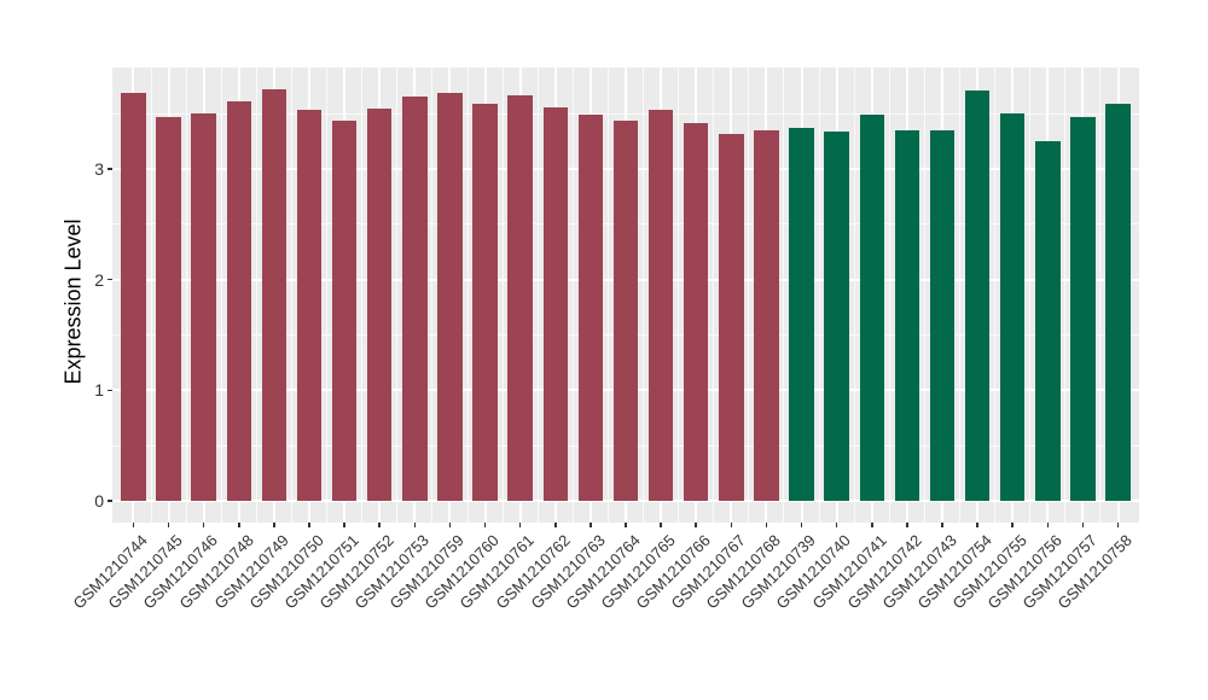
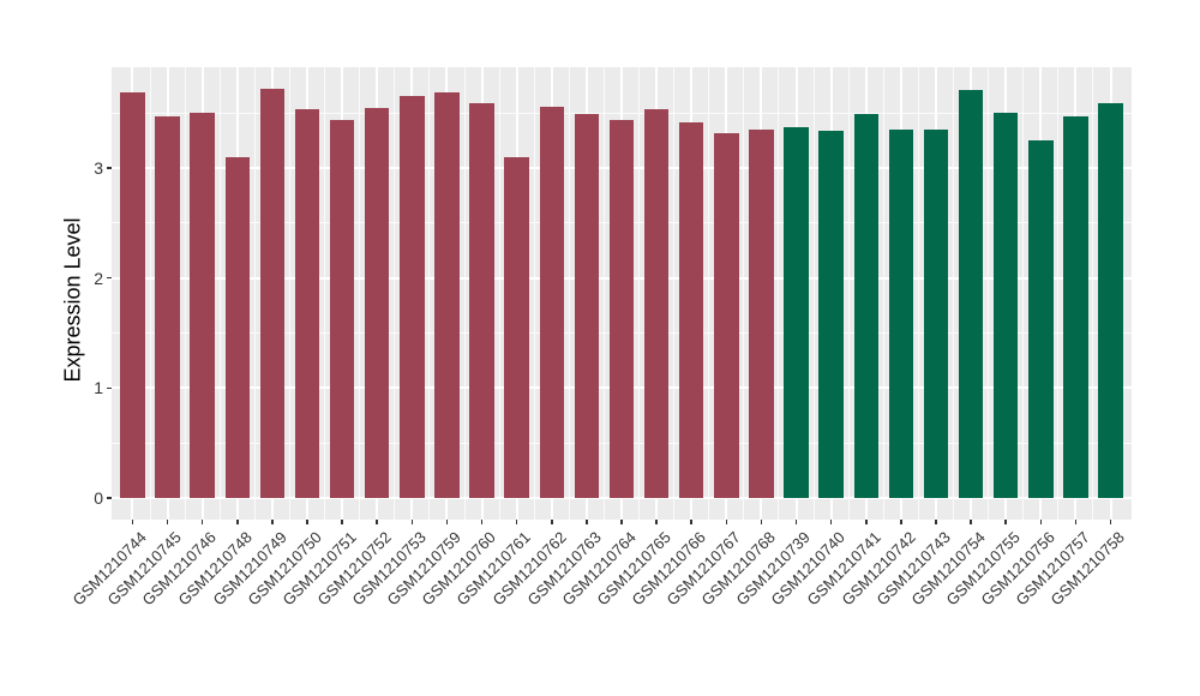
GSM1210748: 3.6 -> 3.1
GSM1210761: 3.7 -> 3.1
